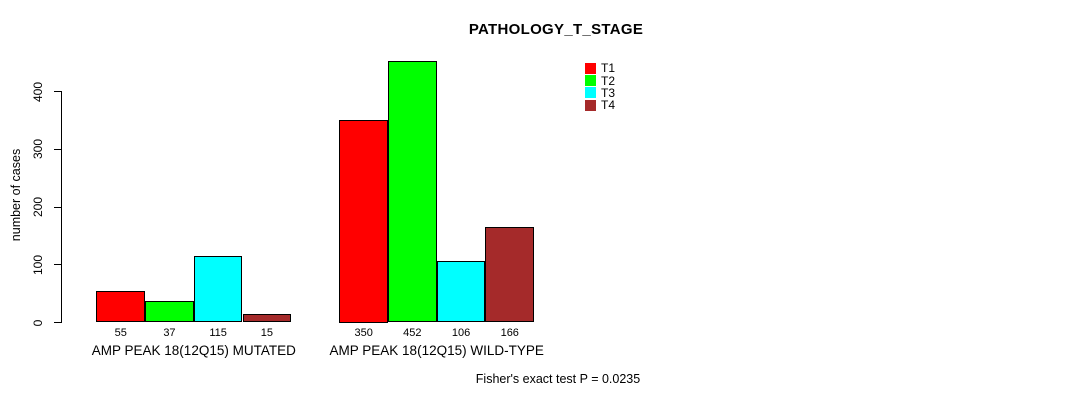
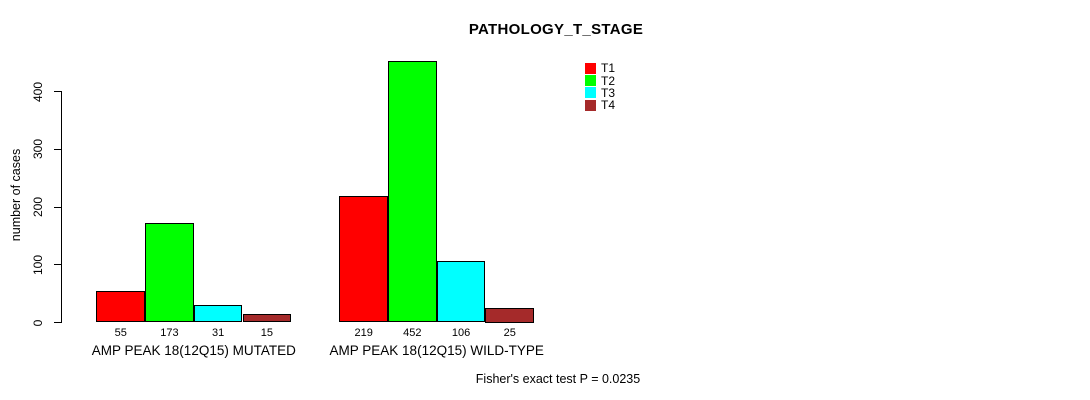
T2/AMP PEAK 18(12Q15) MUTATED: 37 -> 173
T3/AMP PEAK 18(12Q15) MUTATED: 115 -> 31
T1/AMP PEAK 18(12Q15) WILD-TYPE: 350 -> 219
T4/AMP PEAK 18(12Q15) WILD-TYPE: 166 -> 25
